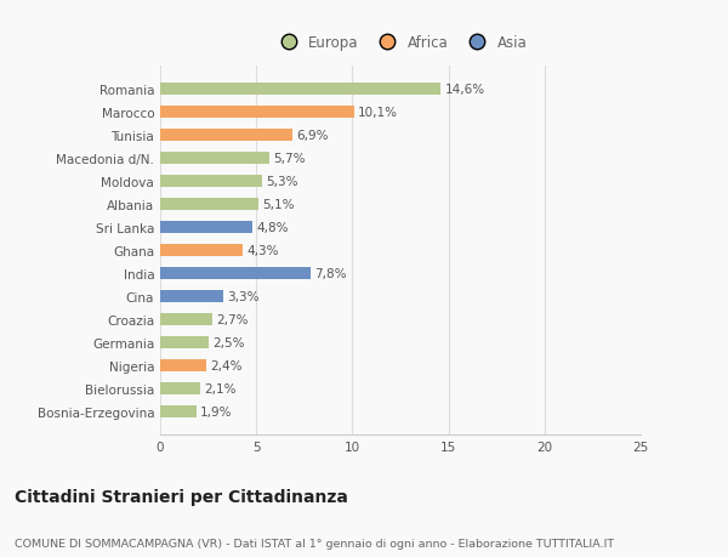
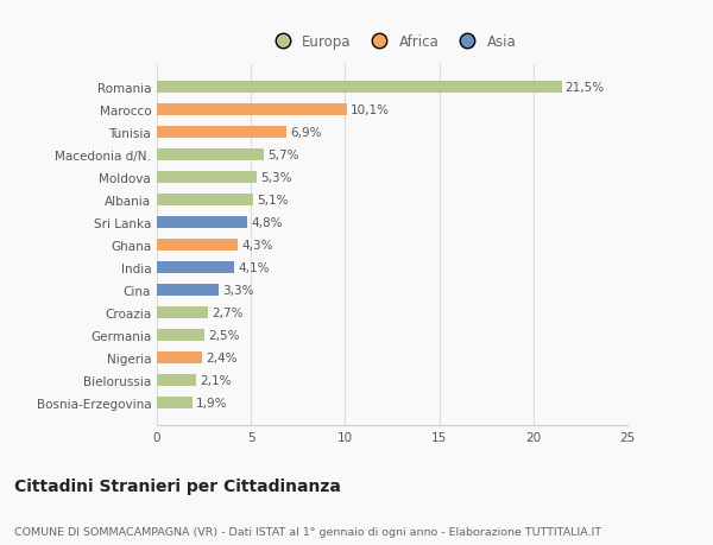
Romania: 14,6% -> 21,5%
India: 7,8% -> 4,1%
